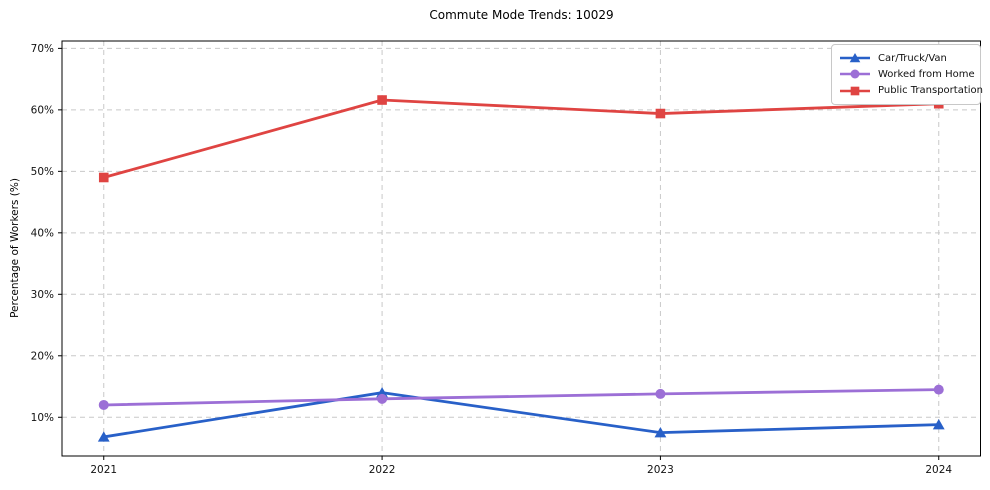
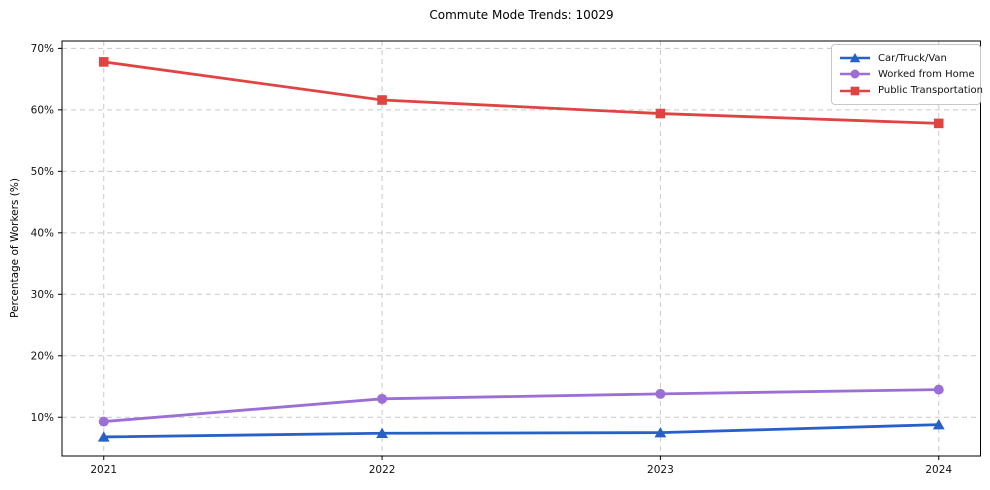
Worked from Home/2021: 12% -> 9%
Public Transportation/2021: 49% -> 68%
Car/Truck/Van/2022: 14% -> 7%
Public Transportation/2024: 61% -> 58%
